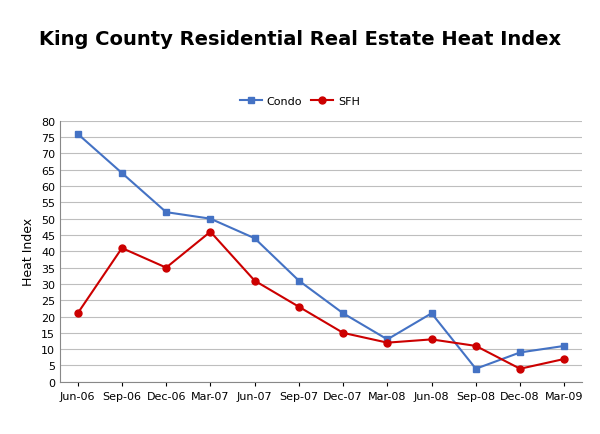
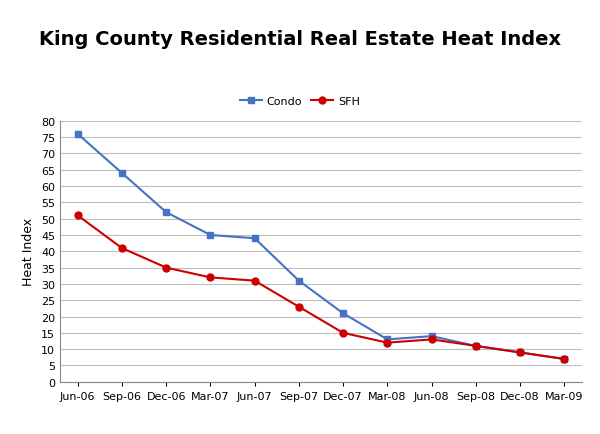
SFH/Jun-06: 21 -> 51
Condo/Mar-07: 50 -> 45
SFH/Mar-07: 46 -> 32
Condo/Jun-08: 21 -> 14
Condo/Sep-08: 4 -> 11
SFH/Dec-08: 4 -> 9
Condo/Mar-09: 11 -> 7
